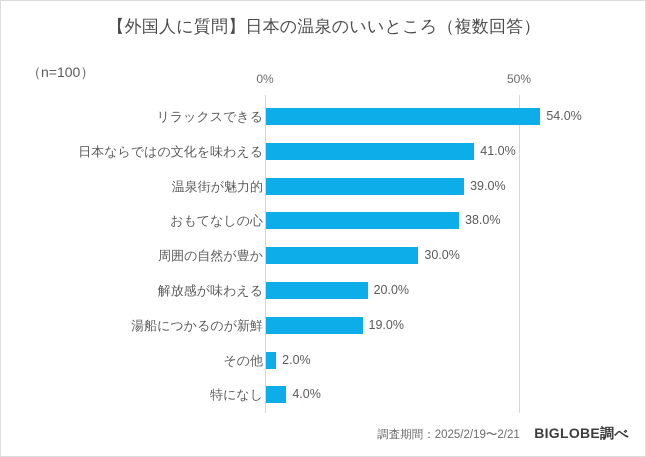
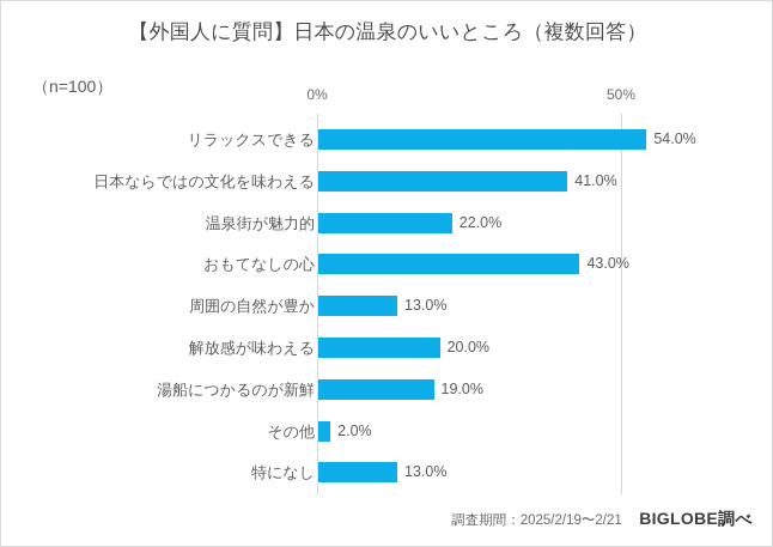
温泉街が魅力的: 39.0% -> 22.0%
おもてなしの心: 38.0% -> 43.0%
周囲の自然が豊か: 30.0% -> 13.0%
特になし: 4.0% -> 13.0%
